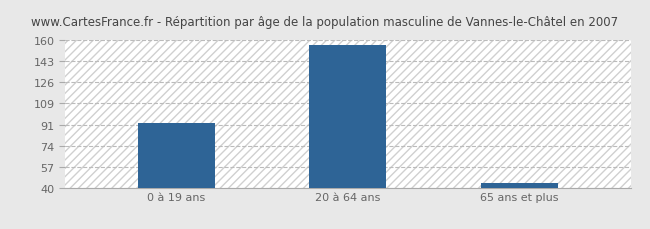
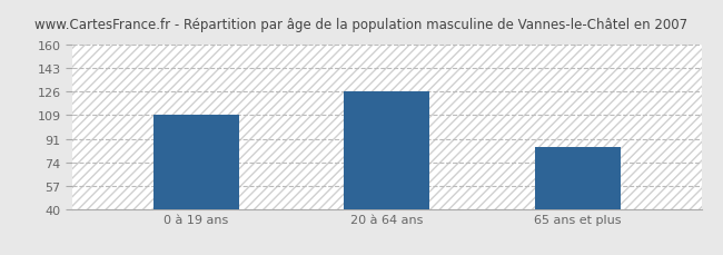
0 à 19 ans: 93 -> 109
20 à 64 ans: 156 -> 126
65 ans et plus: 44 -> 85
